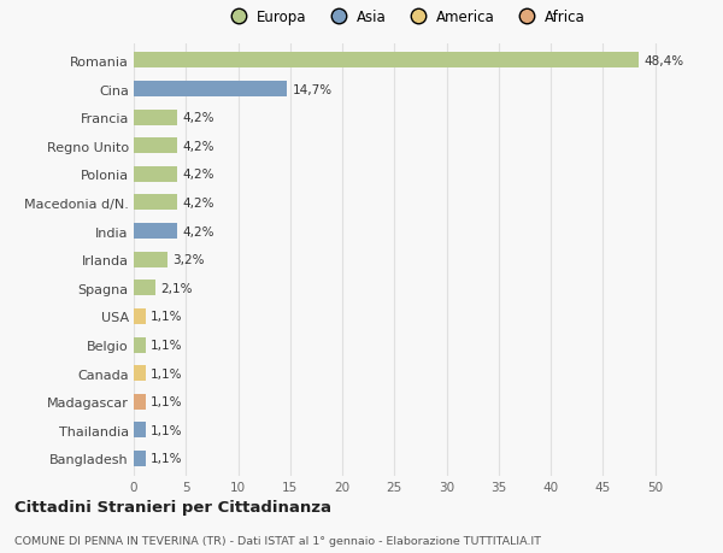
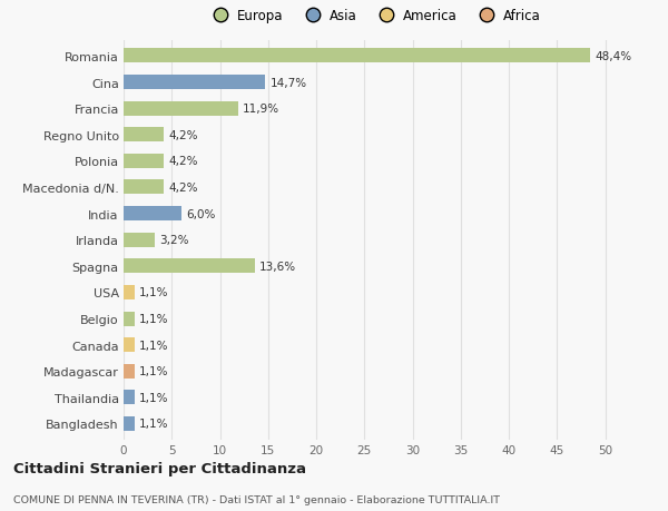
Francia: 4,2% -> 11,9%
India: 4,2% -> 6,0%
Spagna: 2,1% -> 13,6%
